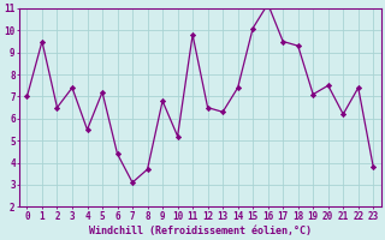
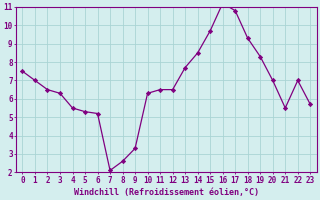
0: 7.0 -> 7.5
1: 9.5 -> 7.0
3: 7.4 -> 6.3
5: 7.2 -> 5.3
6: 4.4 -> 5.2
7: 3.1 -> 2.1
8: 3.7 -> 2.6
9: 6.8 -> 3.3
10: 5.2 -> 6.3
11: 9.8 -> 6.5
13: 6.3 -> 7.7
14: 7.4 -> 8.5
15: 10.1 -> 9.7
17: 9.5 -> 10.8
19: 7.1 -> 8.3
20: 7.5 -> 7.0
21: 6.2 -> 5.5
22: 7.4 -> 7.0
23: 3.8 -> 5.7
